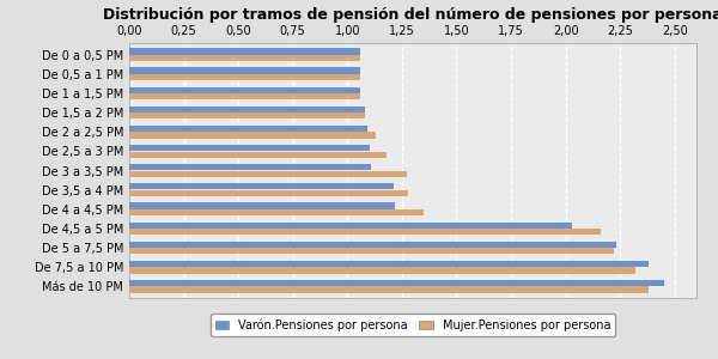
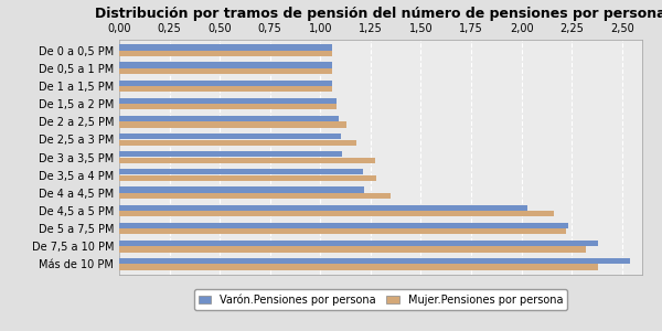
Varón.Pensiones por persona/Más de 10 PM: 2,45 -> 2,54
